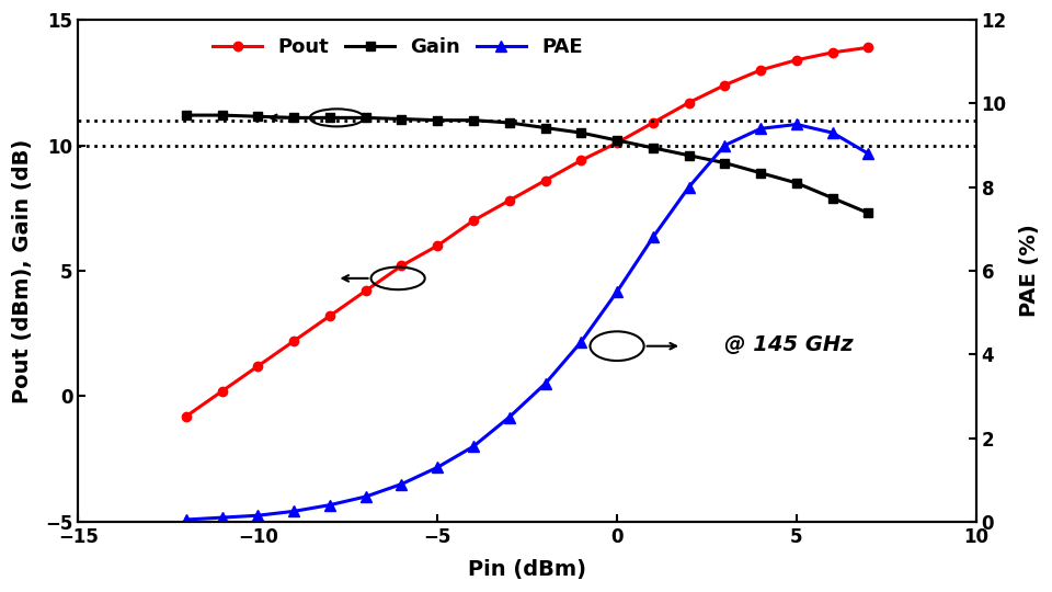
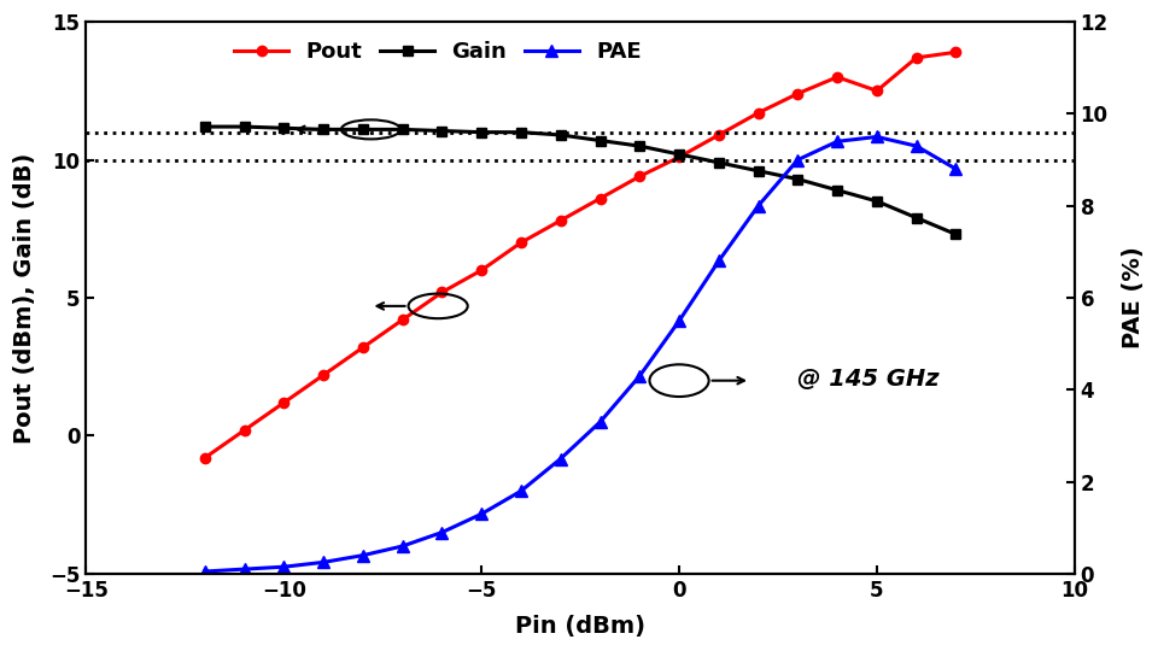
Pout/5: 13.4 -> 12.5
